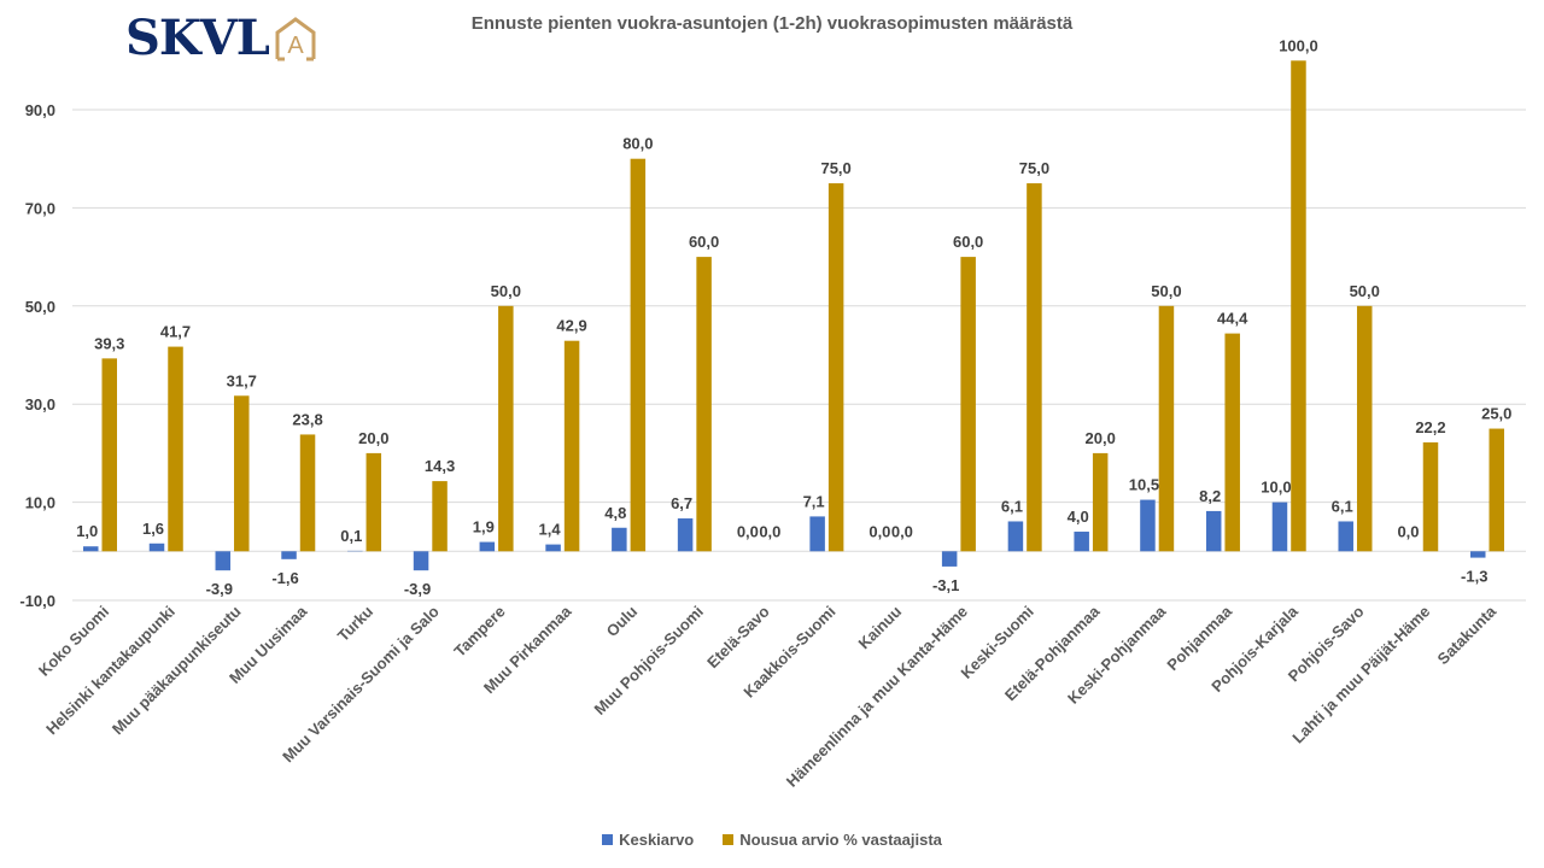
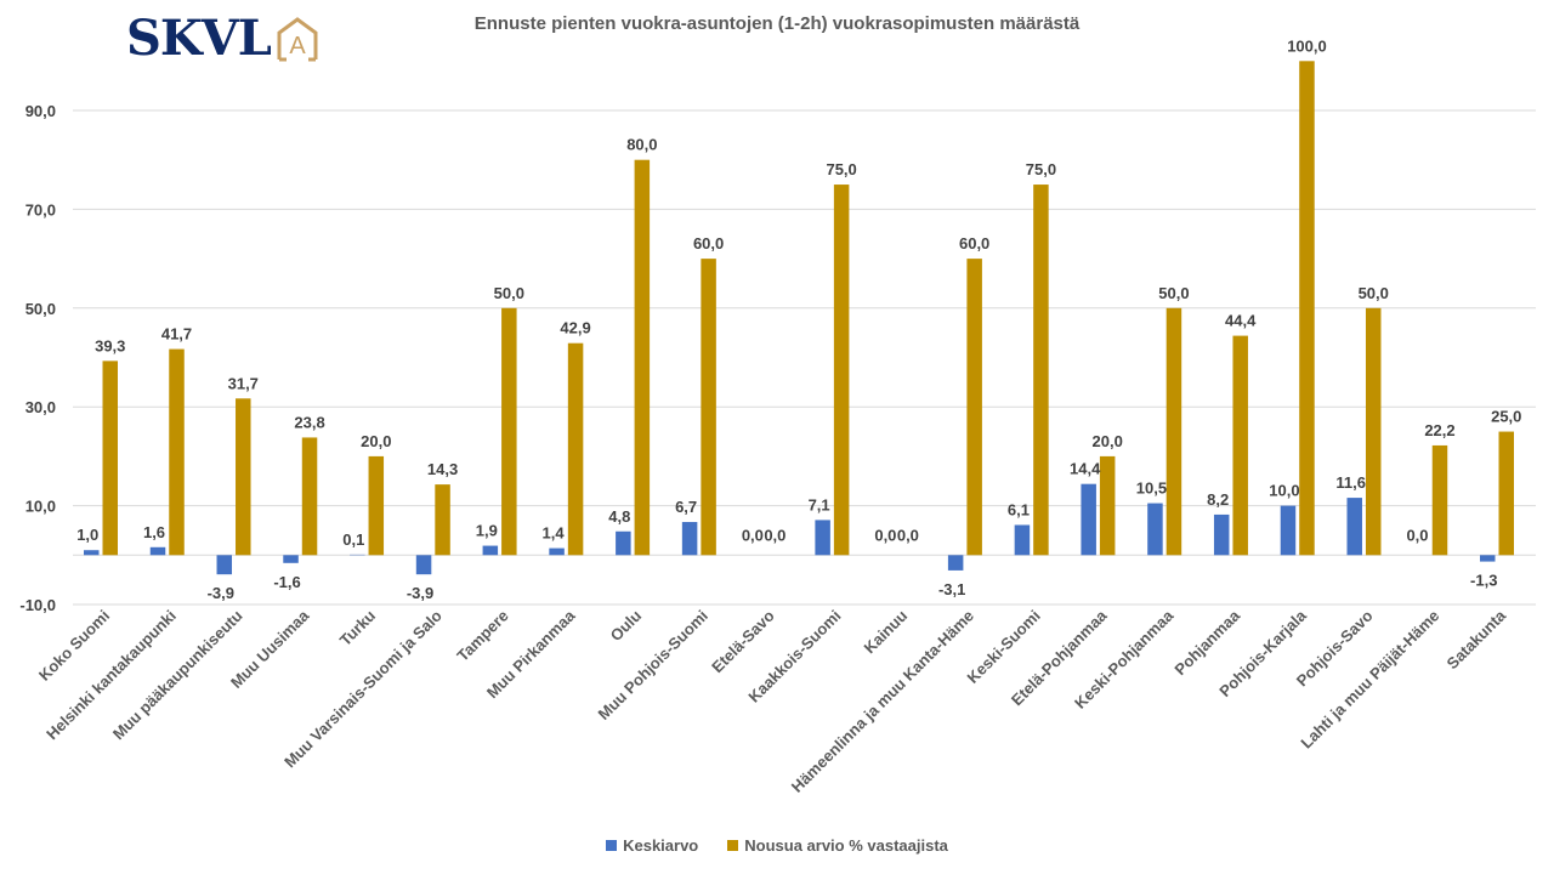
Keskiarvo/Etelä-Pohjanmaa: 4,0 -> 14,4
Keskiarvo/Pohjois-Savo: 6,1 -> 11,6
